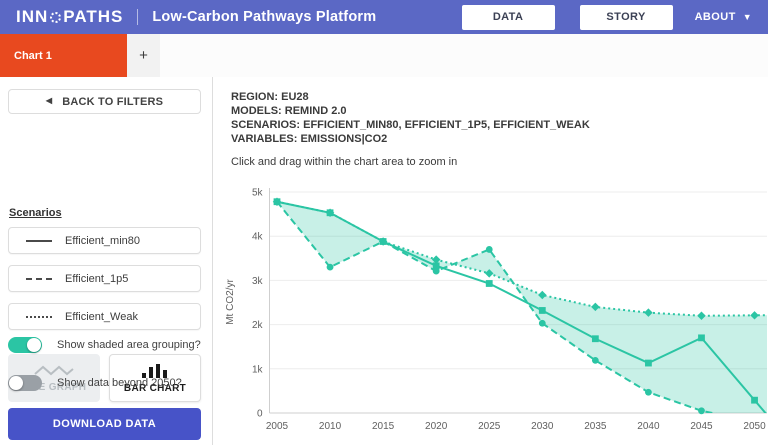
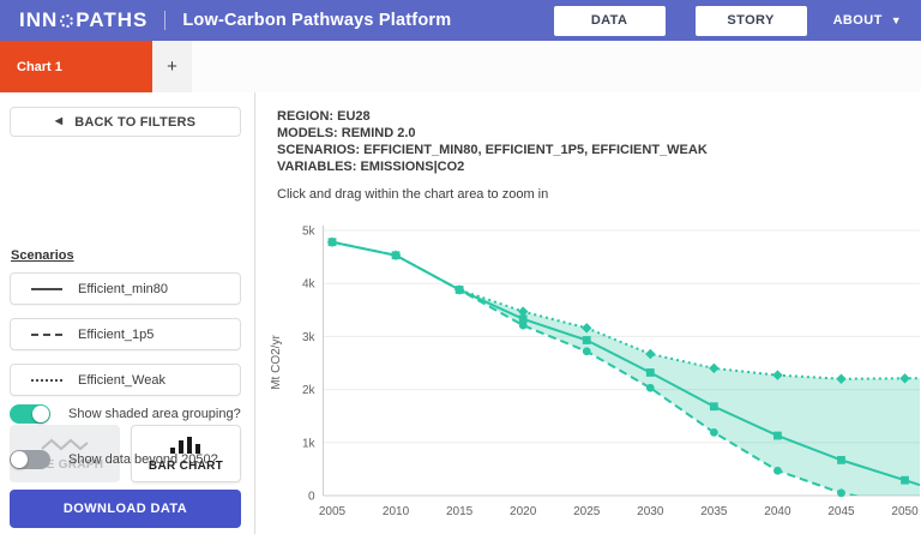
Efficient_1p5/2010: 3.3k -> 4.5k
Efficient_1p5/2025: 3.7k -> 2.7k
Efficient_min80/2045: 1.7k -> 0.7k
